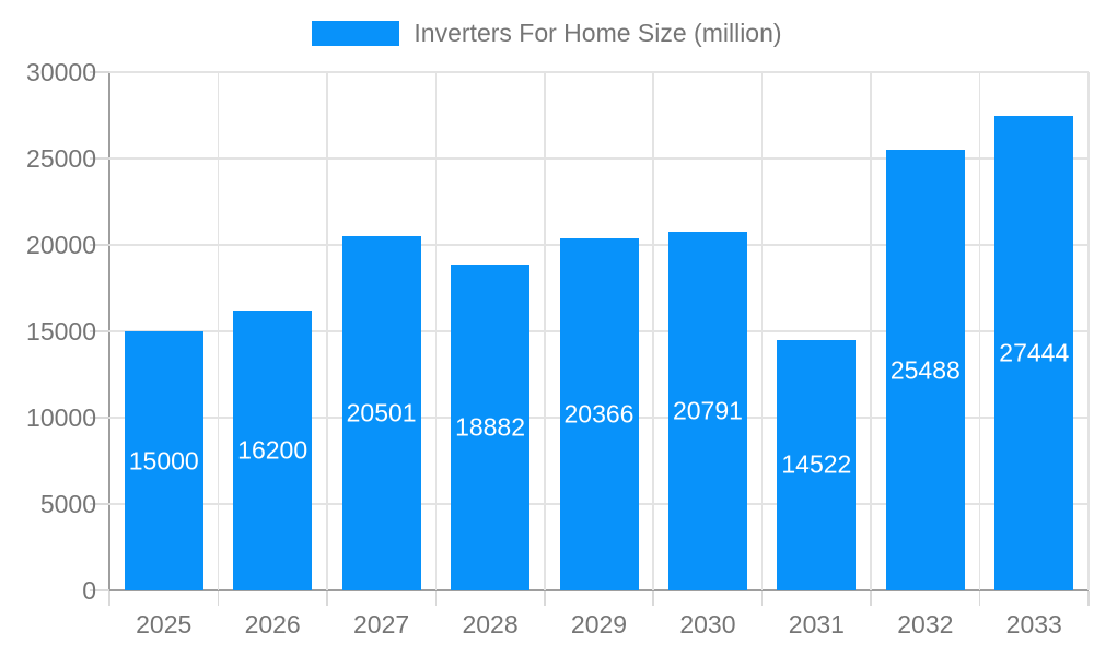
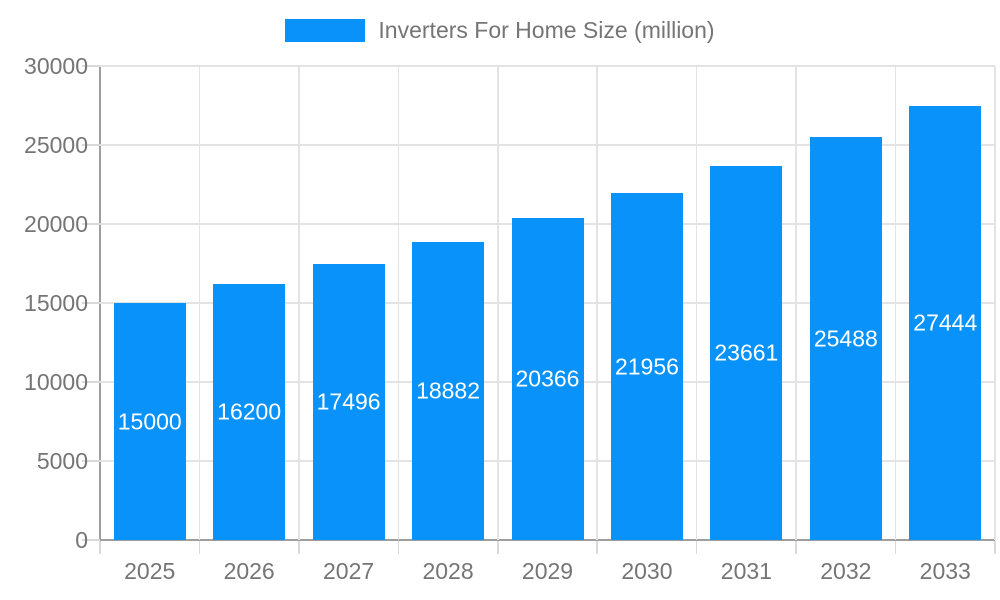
2027: 20501 -> 17496
2030: 20791 -> 21956
2031: 14522 -> 23661
